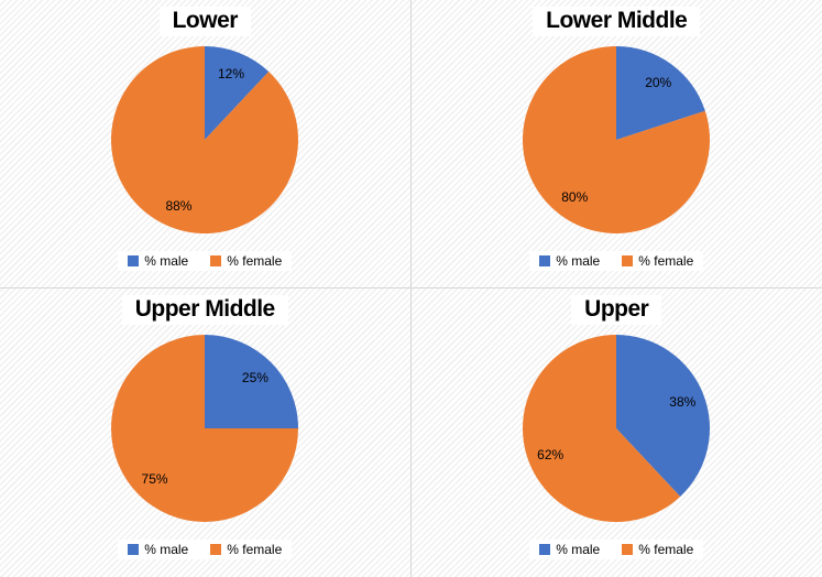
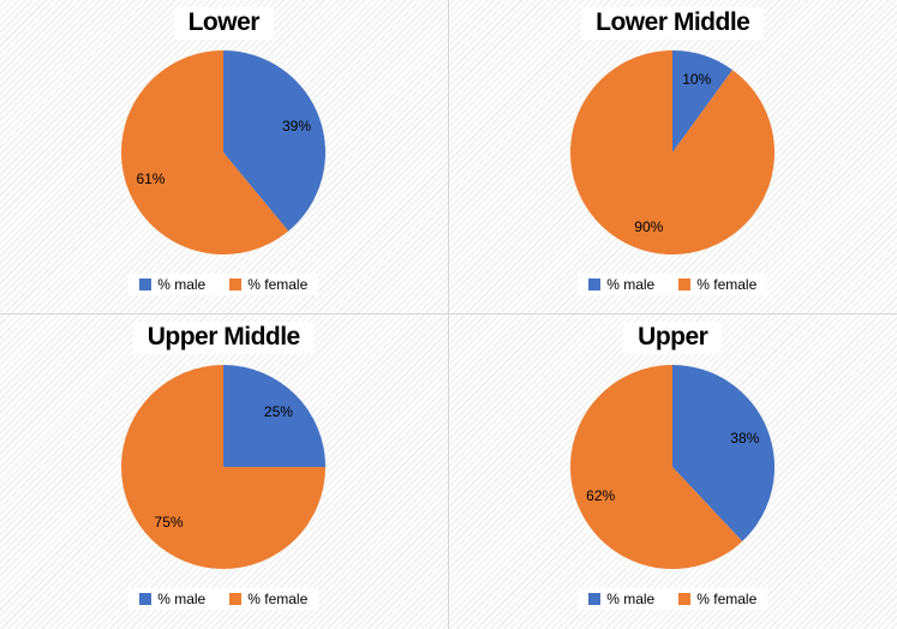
Lower/% male: 12% -> 39%
Lower/% female: 88% -> 61%
Lower Middle/% male: 20% -> 10%
Lower Middle/% female: 80% -> 90%
